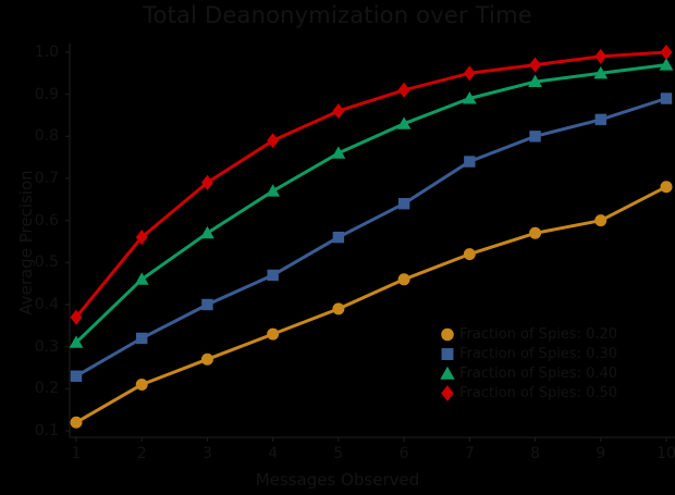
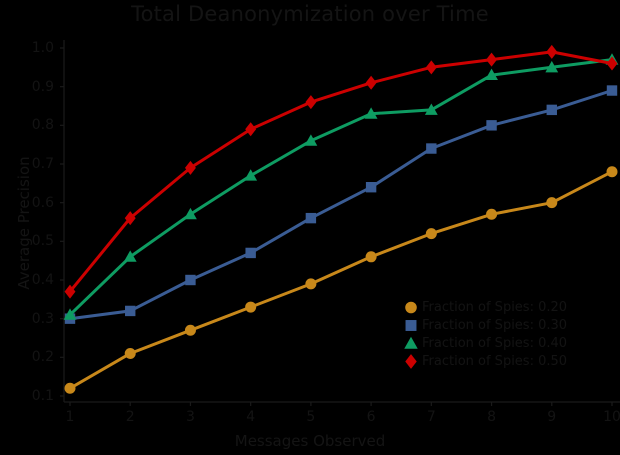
Fraction of Spies: 0.30/1: 0.23 -> 0.30
Fraction of Spies: 0.40/7: 0.89 -> 0.84
Fraction of Spies: 0.50/10: 1.00 -> 0.96
